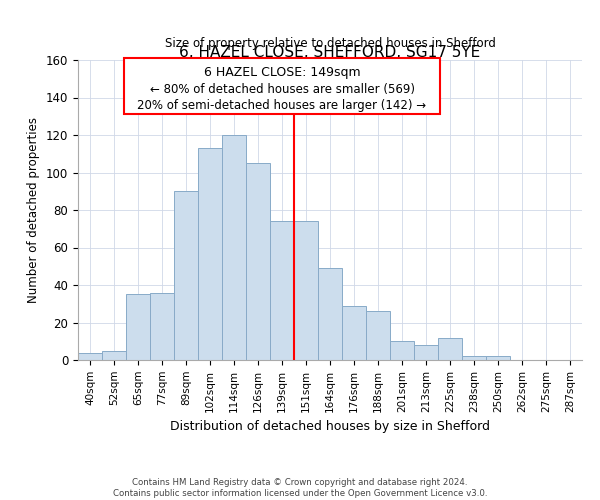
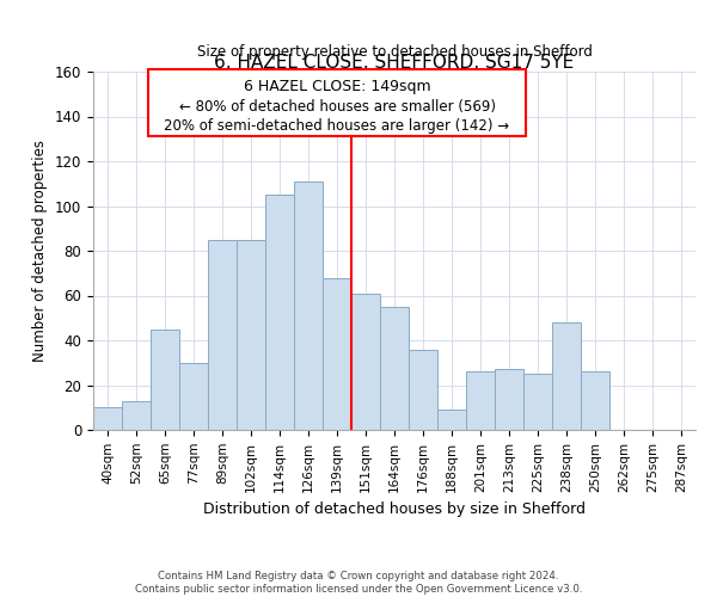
40sqm: 4 -> 10
52sqm: 5 -> 13
65sqm: 35 -> 45
77sqm: 36 -> 30
89sqm: 90 -> 85
102sqm: 113 -> 85
114sqm: 120 -> 105
126sqm: 105 -> 111
139sqm: 74 -> 68
151sqm: 74 -> 61
164sqm: 49 -> 55
176sqm: 29 -> 36
188sqm: 26 -> 9
201sqm: 10 -> 26
213sqm: 8 -> 27
225sqm: 12 -> 25
238sqm: 2 -> 48
250sqm: 2 -> 26
